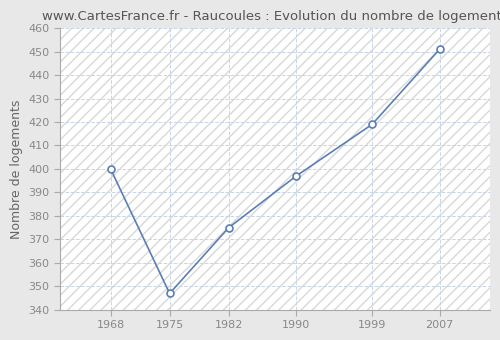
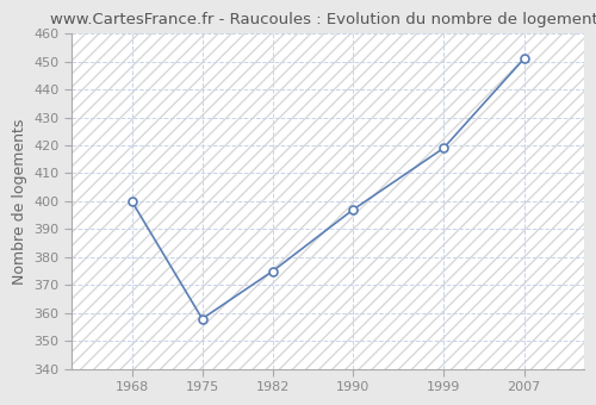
1975: 347 -> 358
